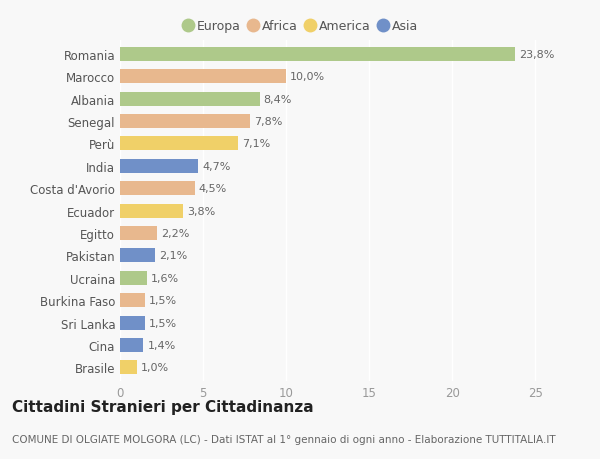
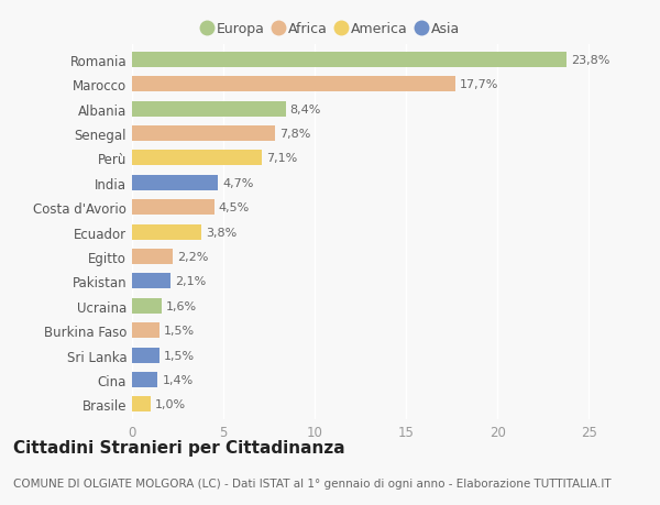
Marocco: 10,0% -> 17,7%
